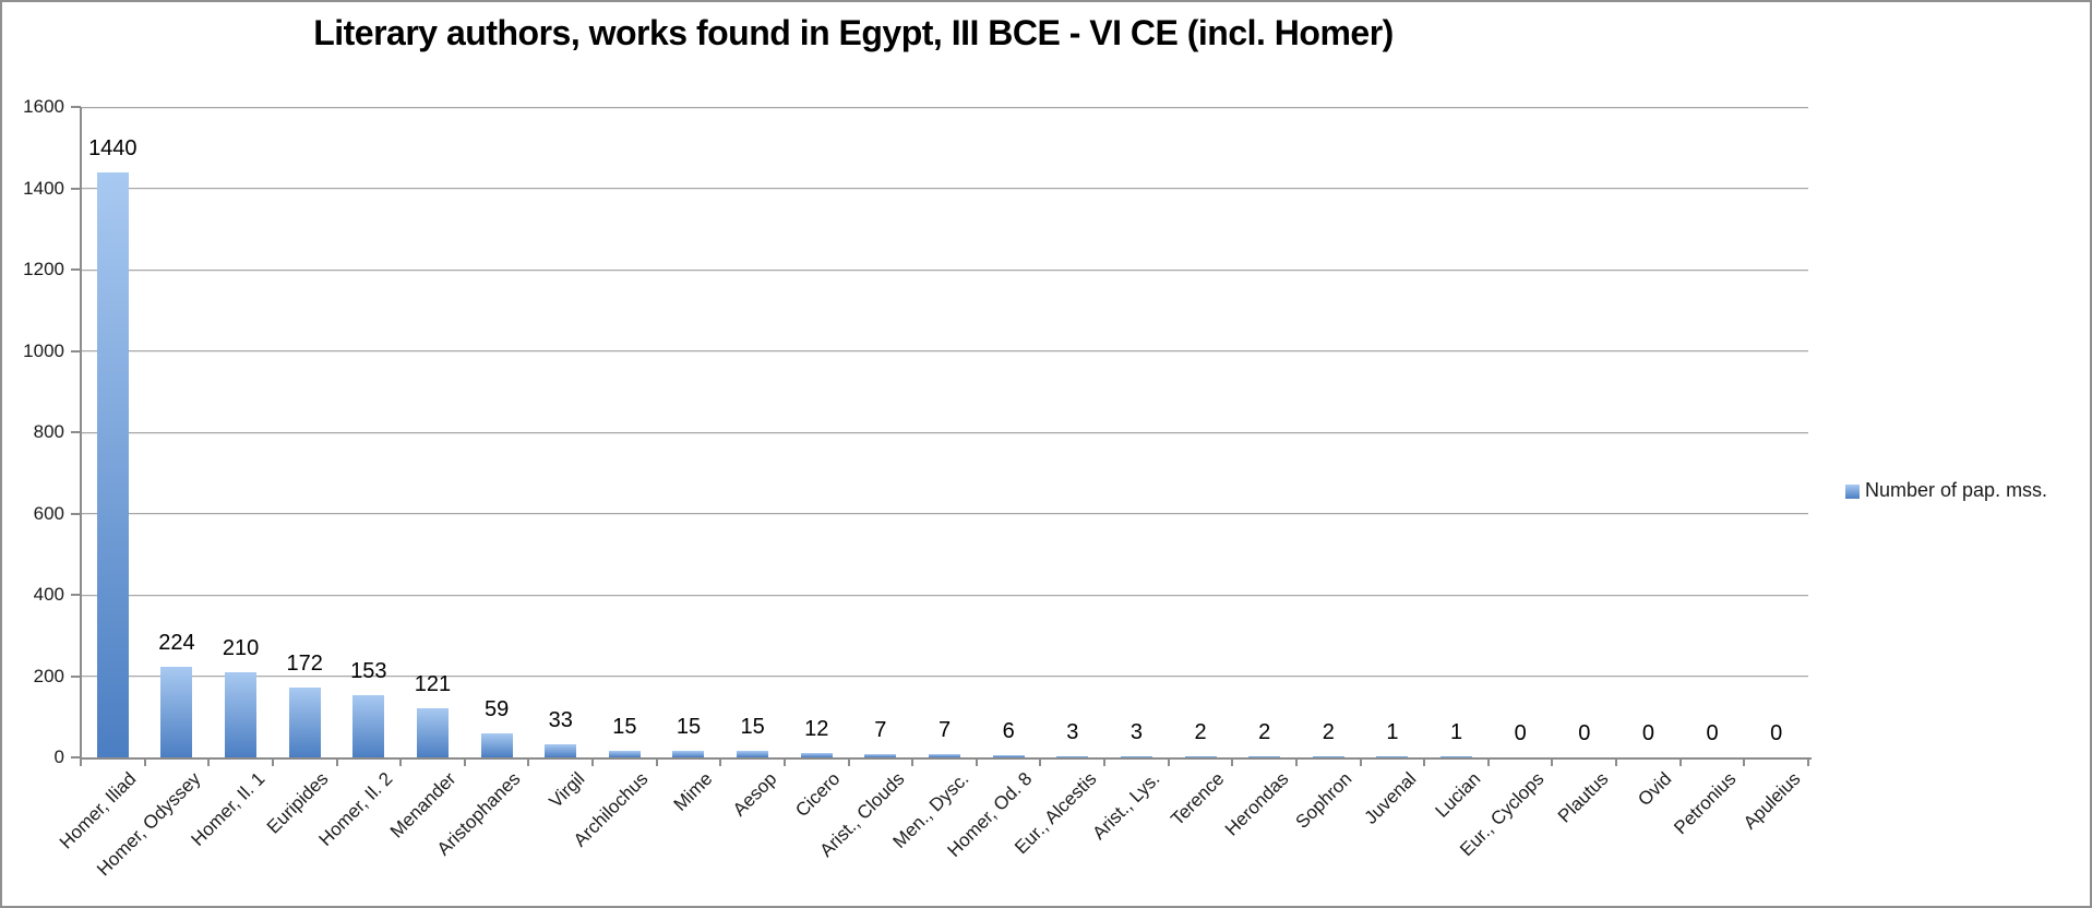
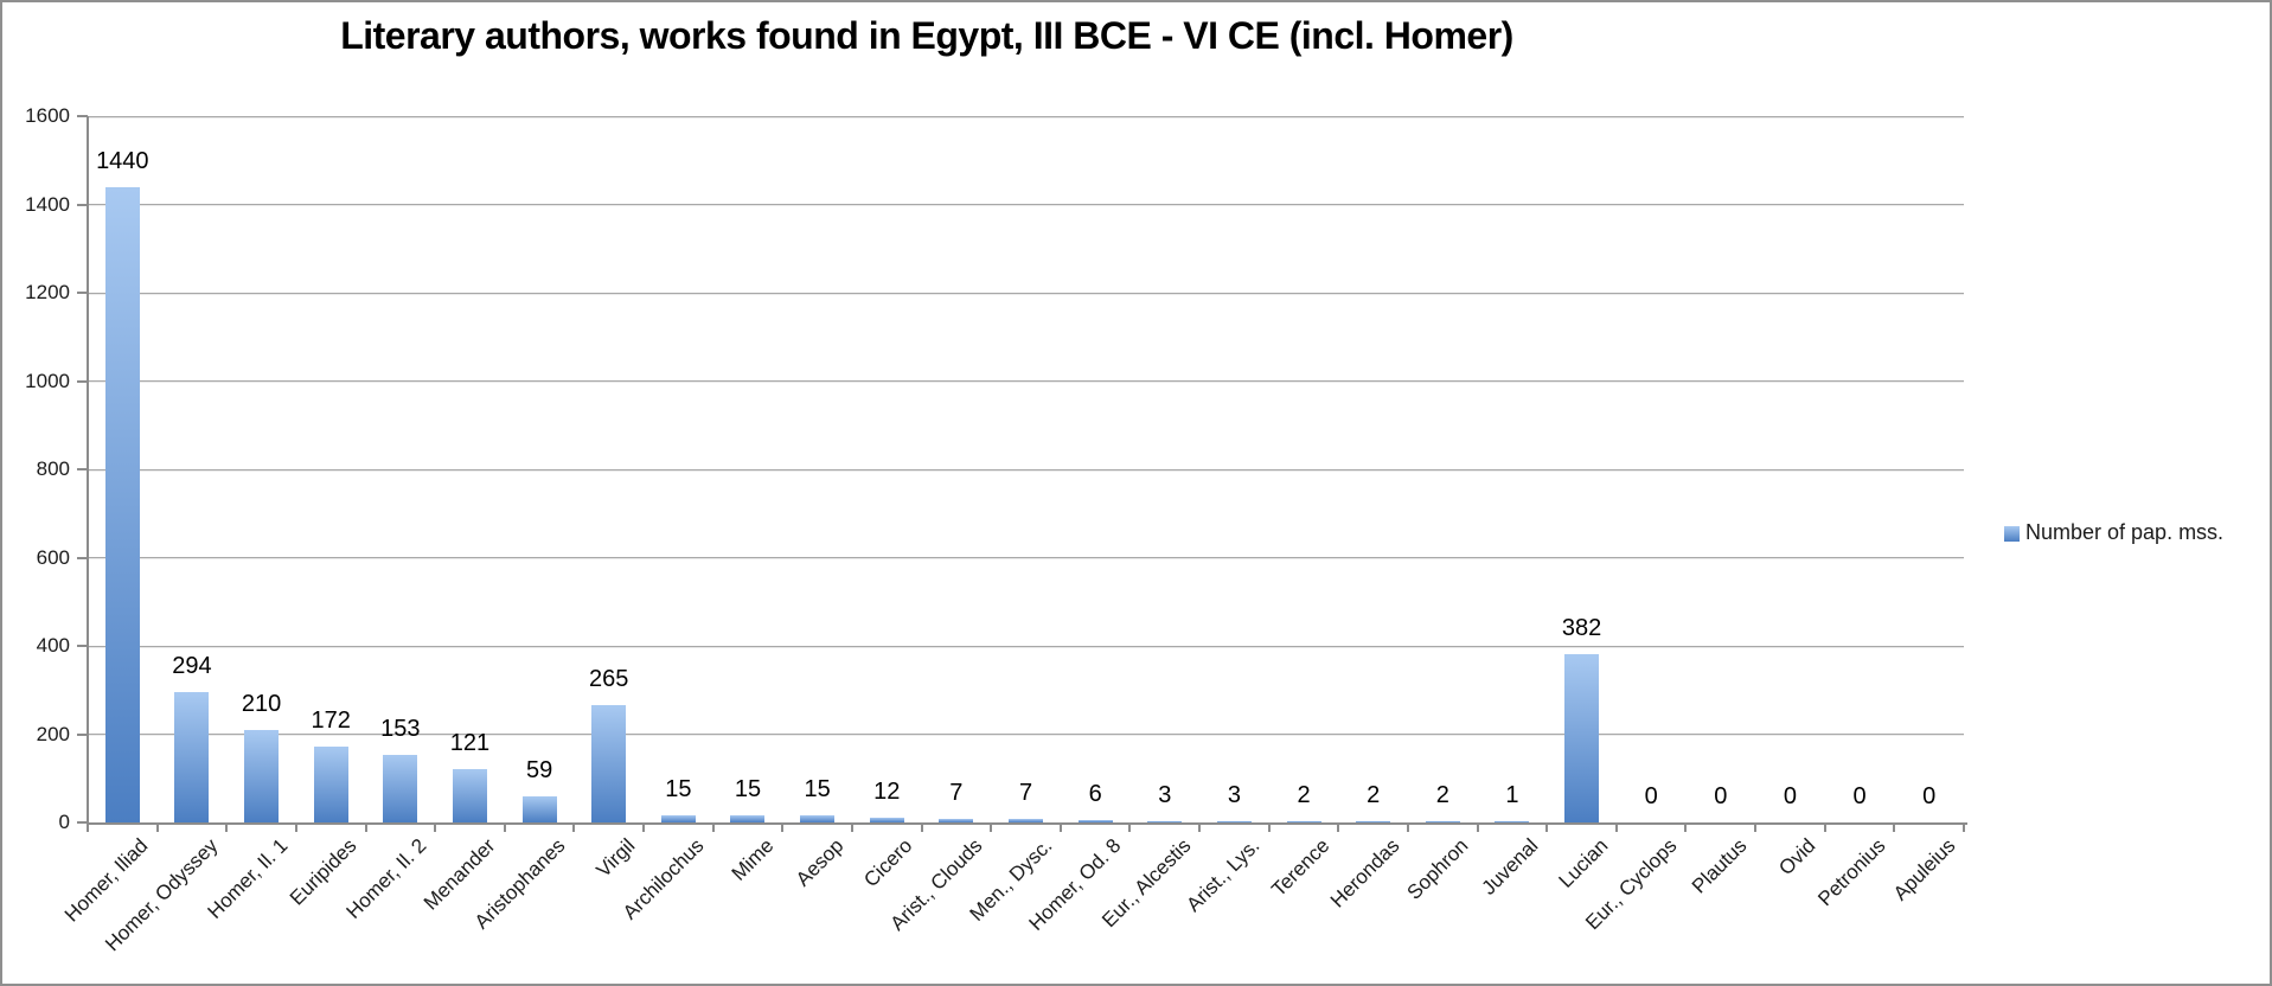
Homer, Odyssey: 224 -> 294
Virgil: 33 -> 265
Lucian: 1 -> 382
